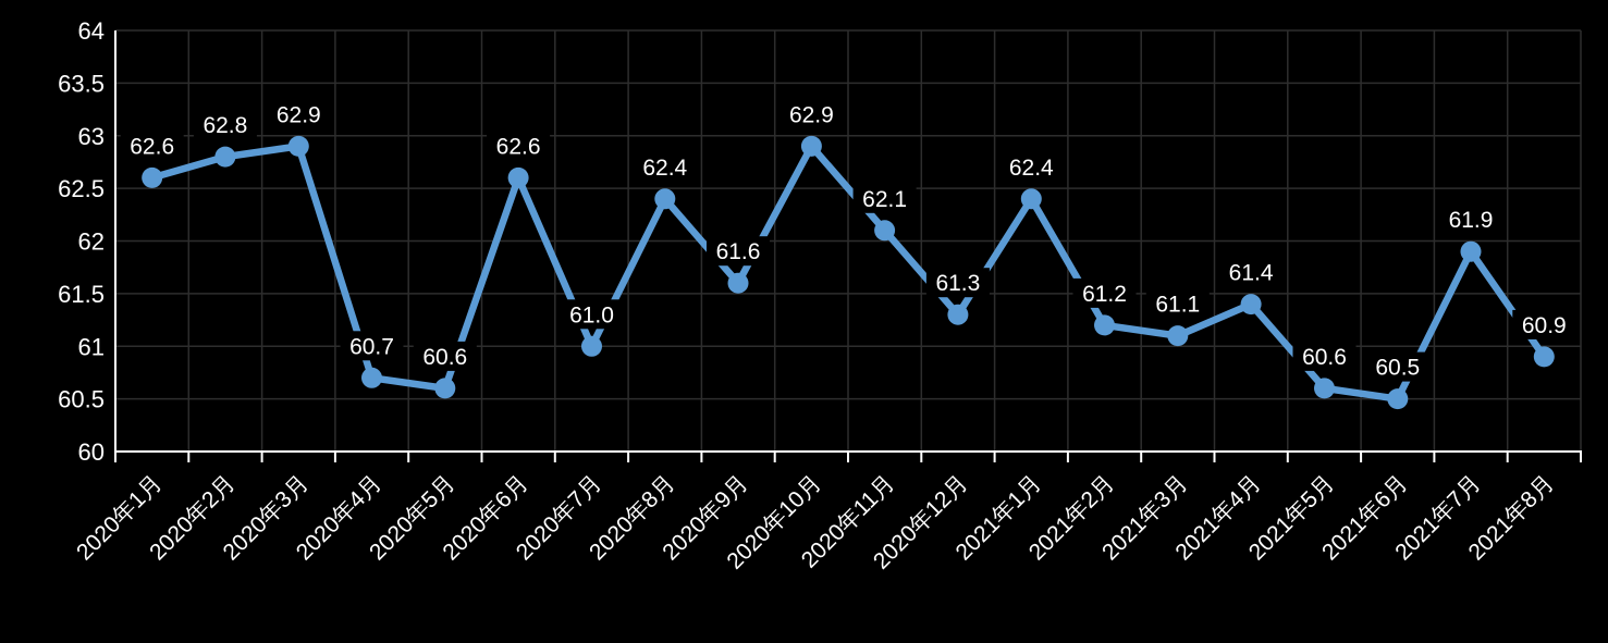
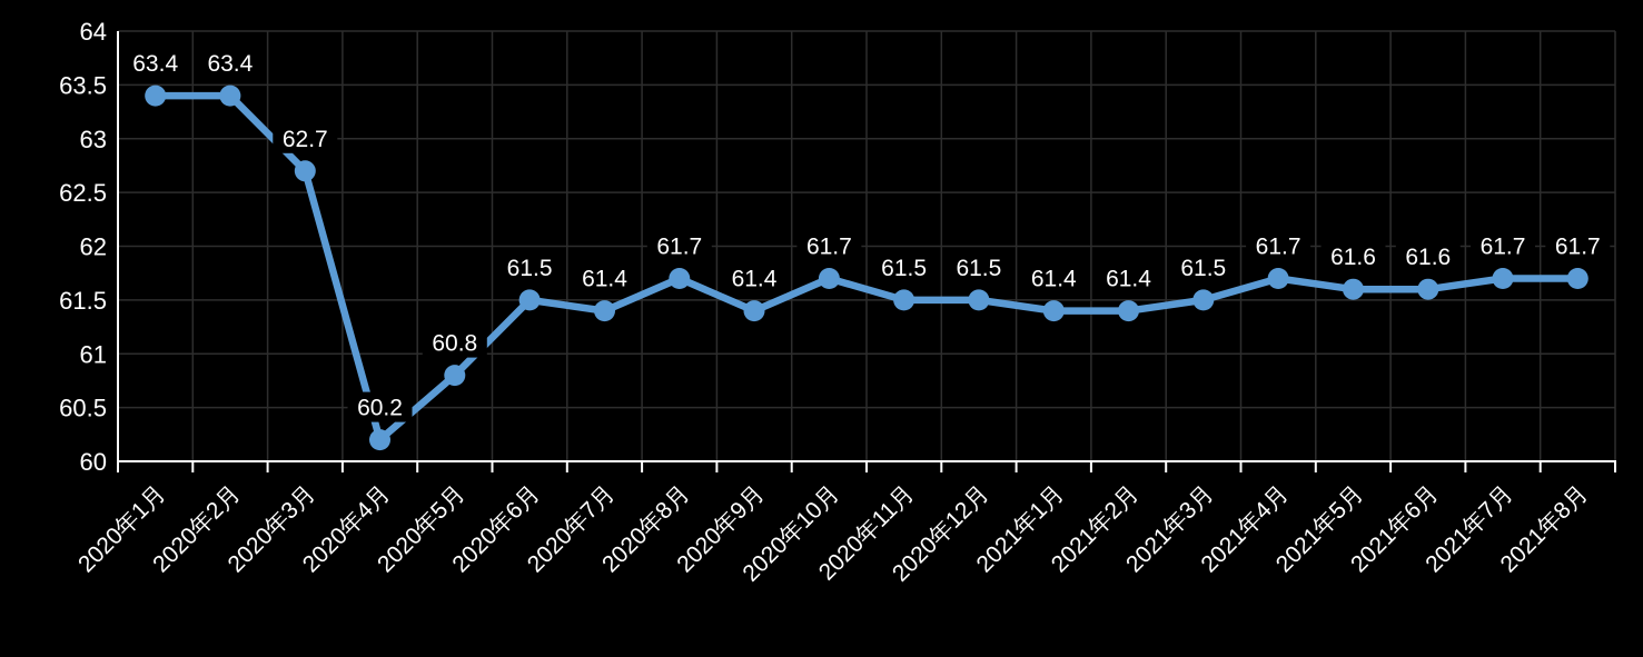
2020年1月: 62.6 -> 63.4
2020年2月: 62.8 -> 63.4
2020年3月: 62.9 -> 62.7
2020年4月: 60.7 -> 60.2
2020年5月: 60.6 -> 60.8
2020年6月: 62.6 -> 61.5
2020年7月: 61.0 -> 61.4
2020年8月: 62.4 -> 61.7
2020年9月: 61.6 -> 61.4
2020年10月: 62.9 -> 61.7
2020年11月: 62.1 -> 61.5
2020年12月: 61.3 -> 61.5
2021年1月: 62.4 -> 61.4
2021年2月: 61.2 -> 61.4
2021年3月: 61.1 -> 61.5
2021年4月: 61.4 -> 61.7
2021年5月: 60.6 -> 61.6
2021年6月: 60.5 -> 61.6
2021年7月: 61.9 -> 61.7
2021年8月: 60.9 -> 61.7
